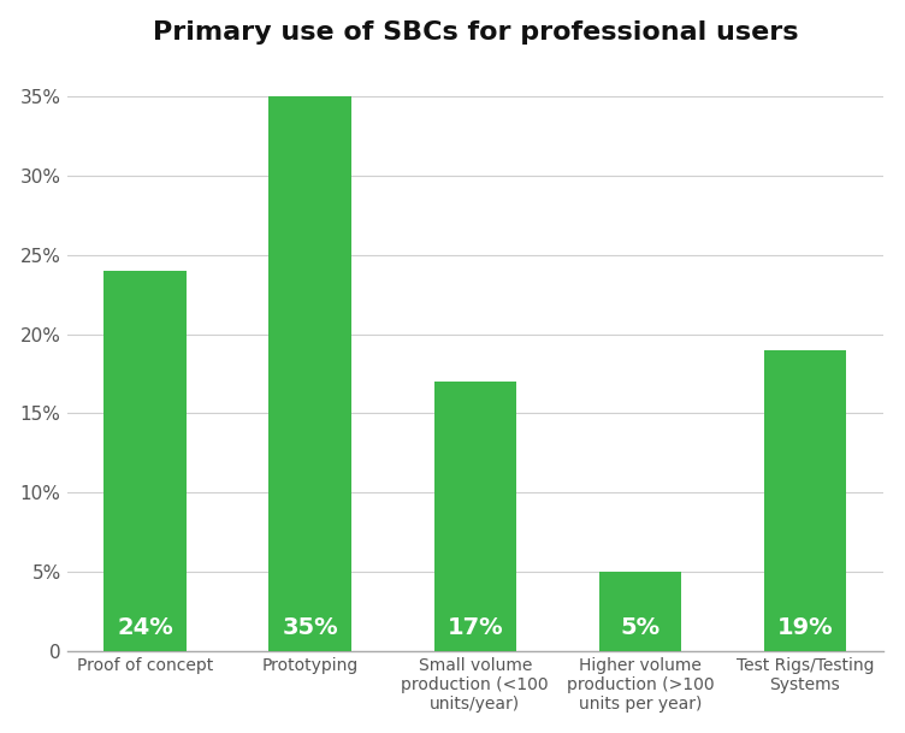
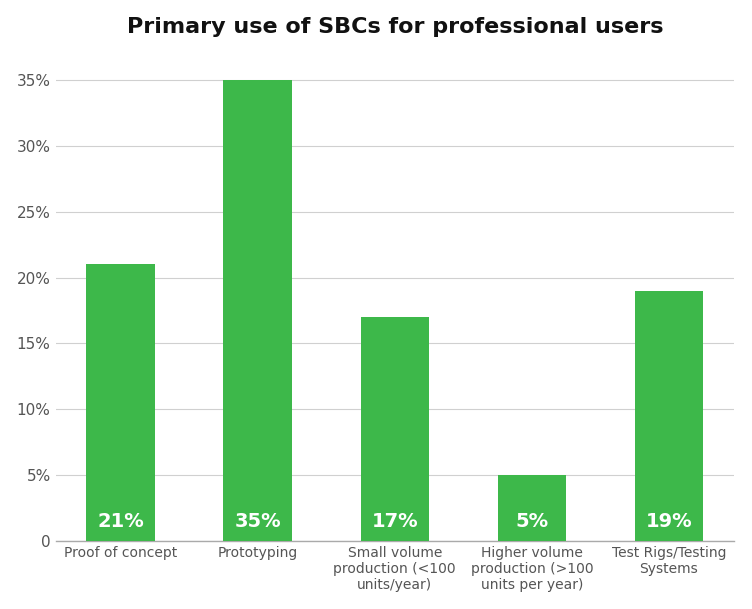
Proof of concept: 24% -> 21%
